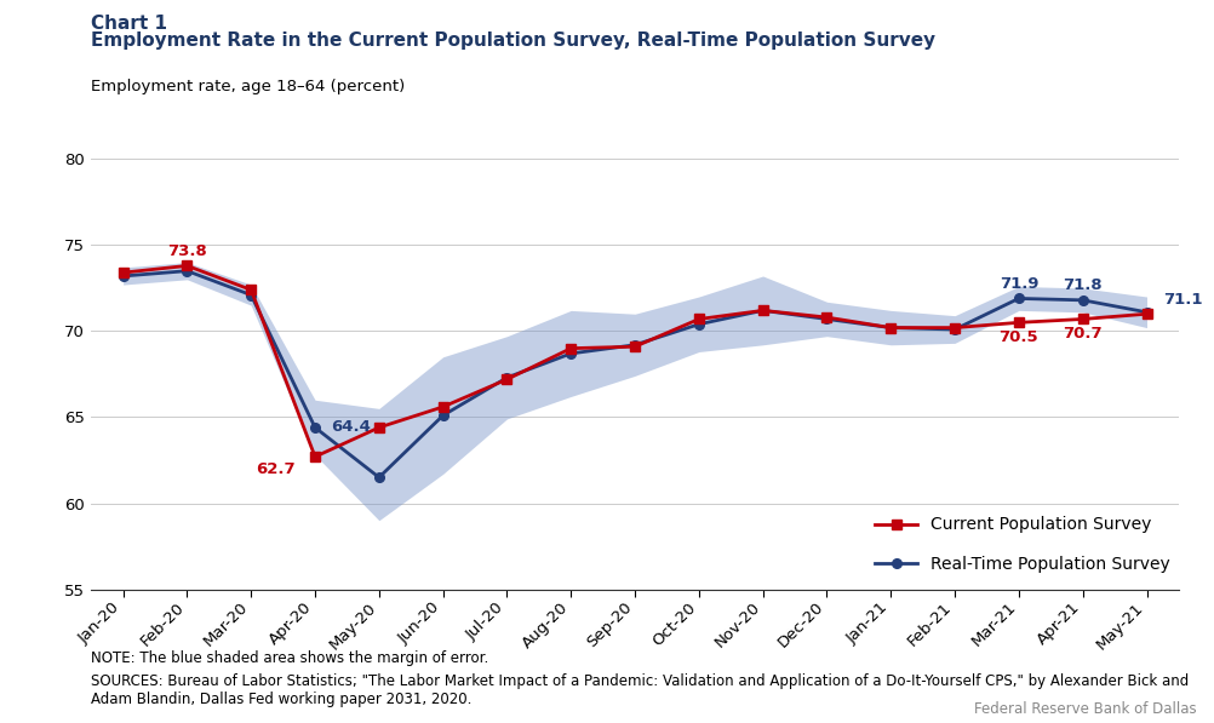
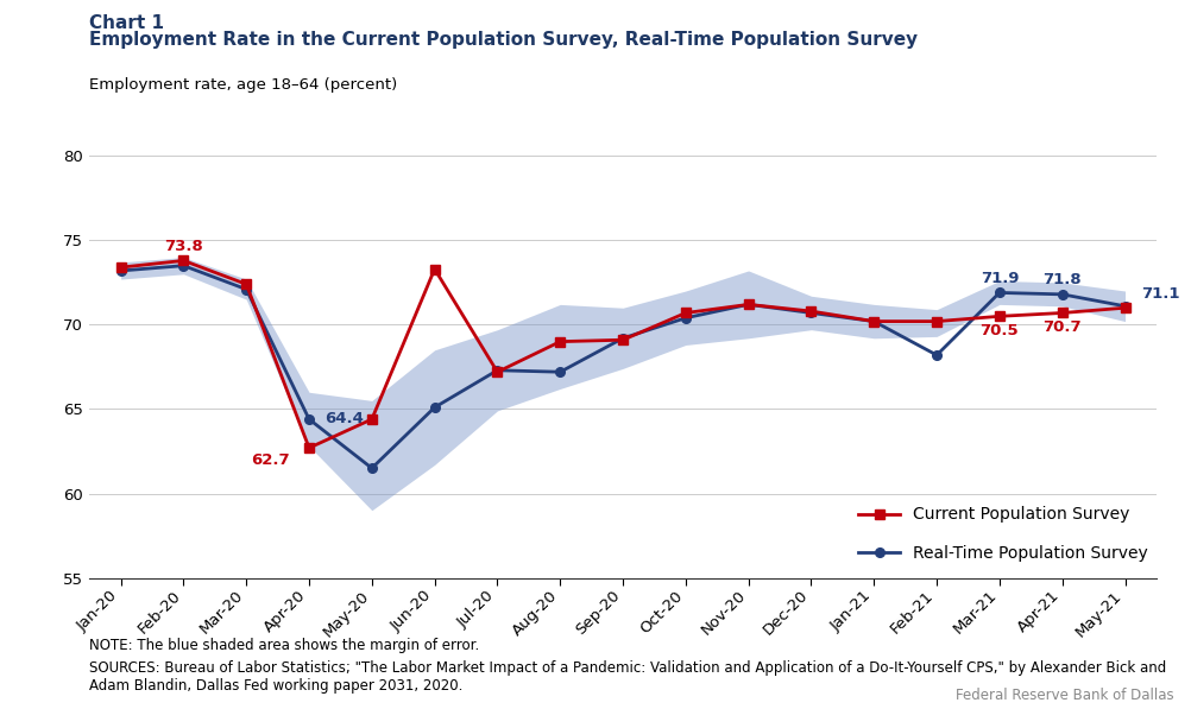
Current Population Survey/Jun-20: 65.6 -> 73.3
Real-Time Population Survey/Aug-20: 68.7 -> 67.2
Real-Time Population Survey/Feb-21: 70.1 -> 68.2
